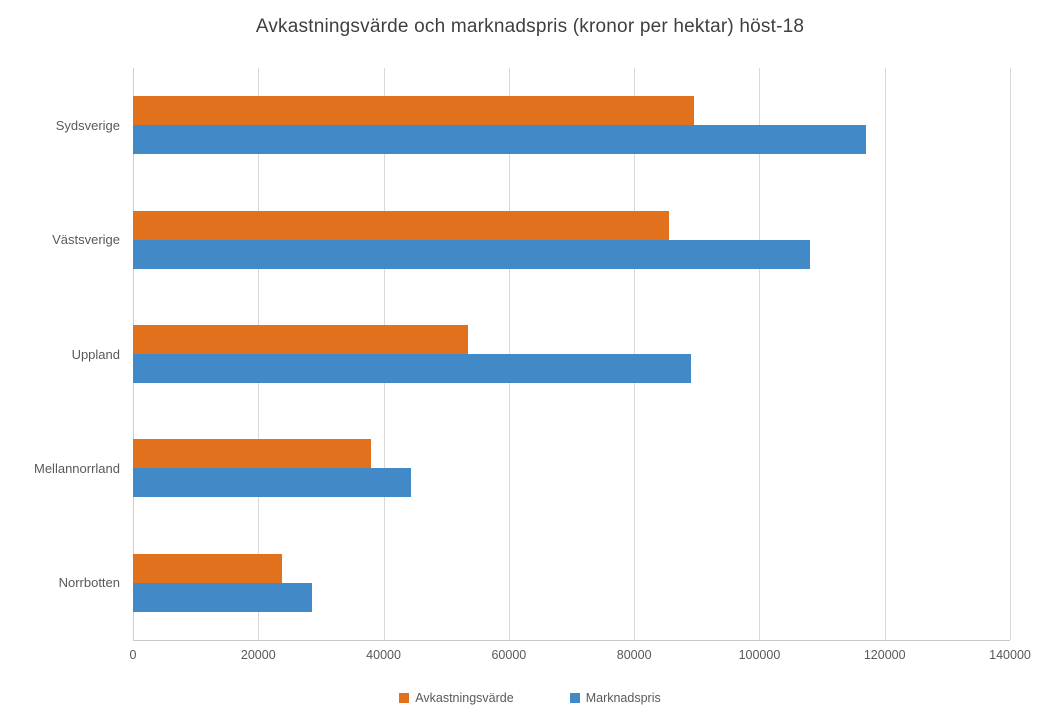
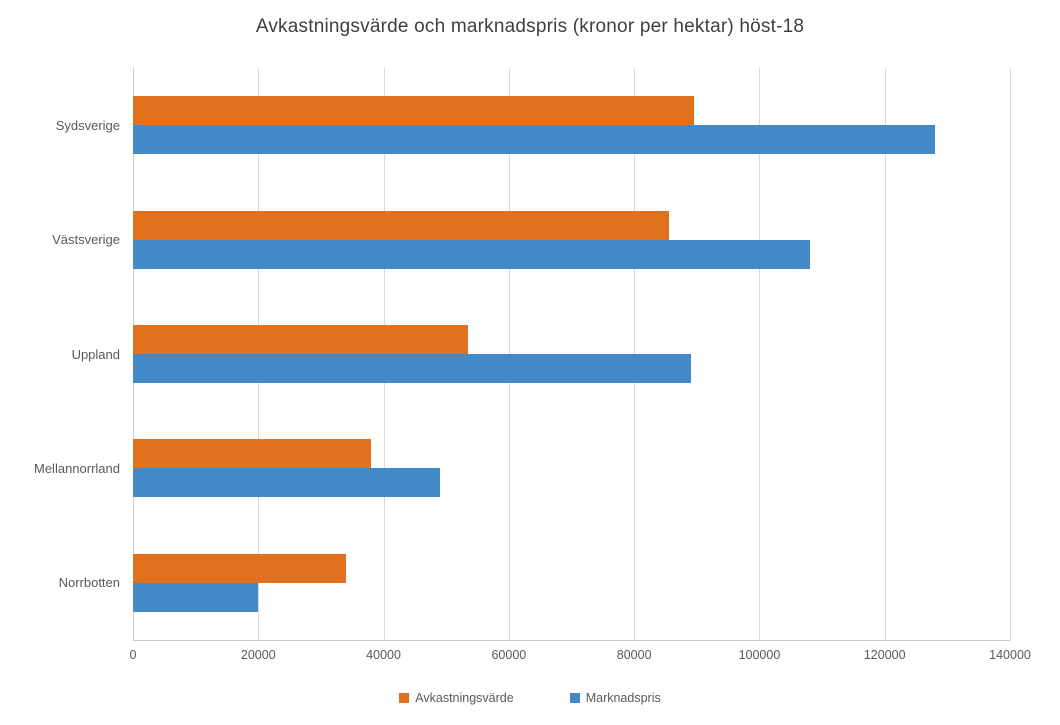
Marknadspris/Sydsverige: 117000 -> 128000
Marknadspris/Mellannorrland: 44000 -> 49000
Avkastningsvärde/Norrbotten: 24000 -> 34000
Marknadspris/Norrbotten: 28000 -> 20000
